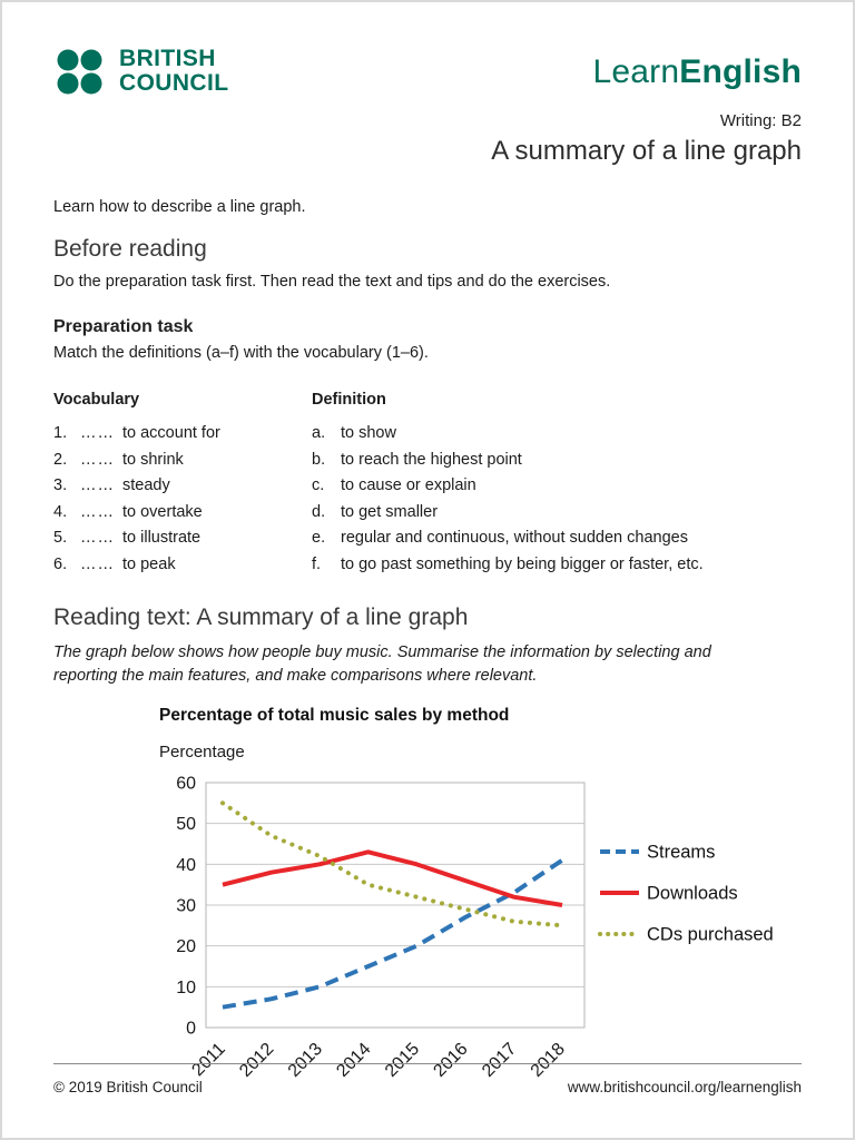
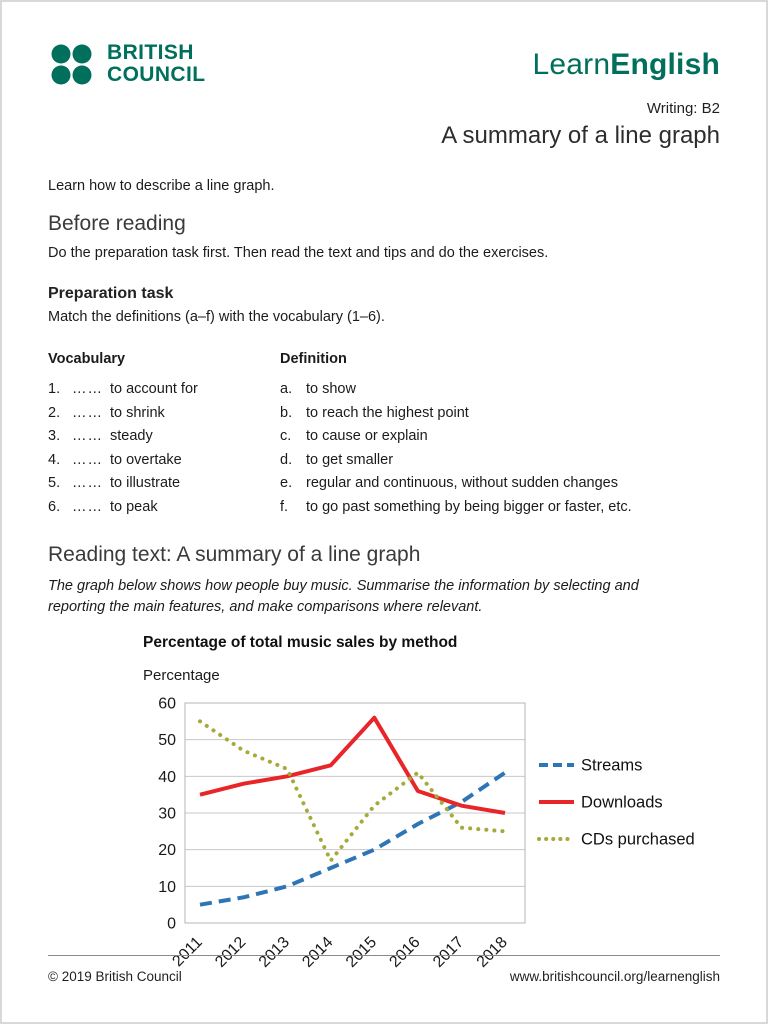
CDs purchased/2014: 35 -> 17
Downloads/2015: 40 -> 56
CDs purchased/2016: 29 -> 41
